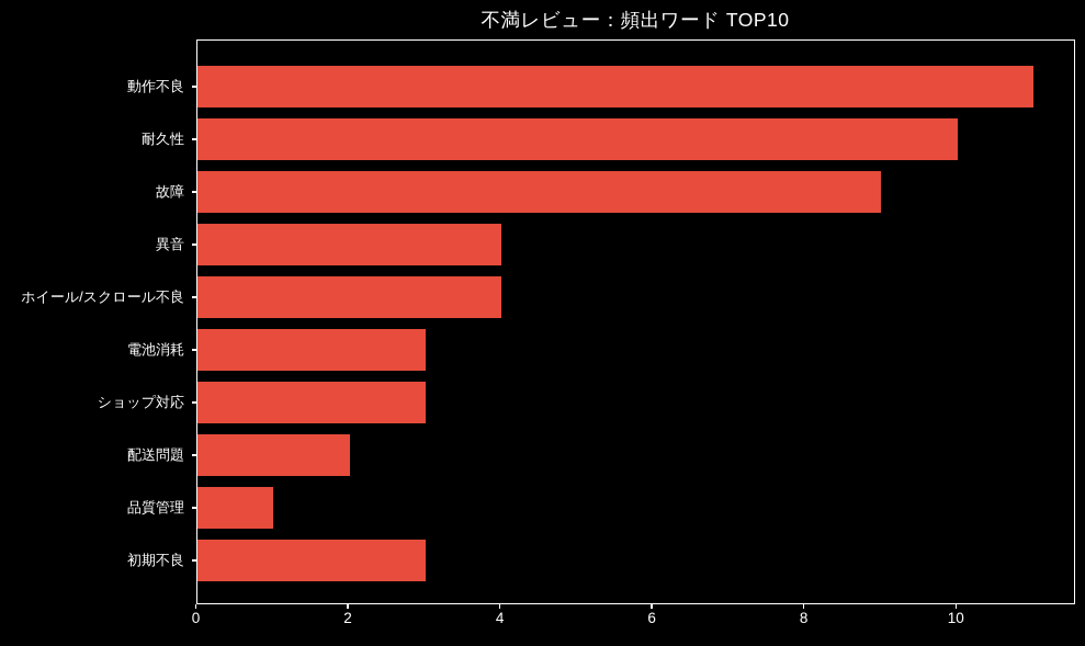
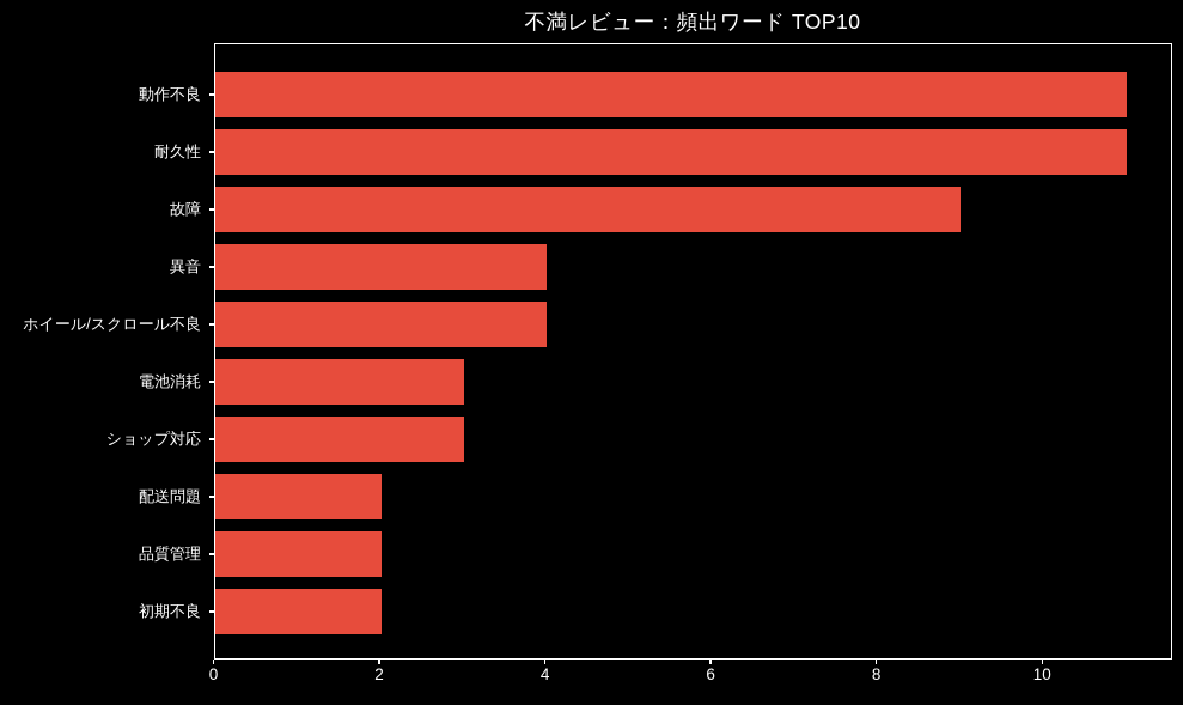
耐久性: 10 -> 11
品質管理: 1 -> 2
初期不良: 3 -> 2
